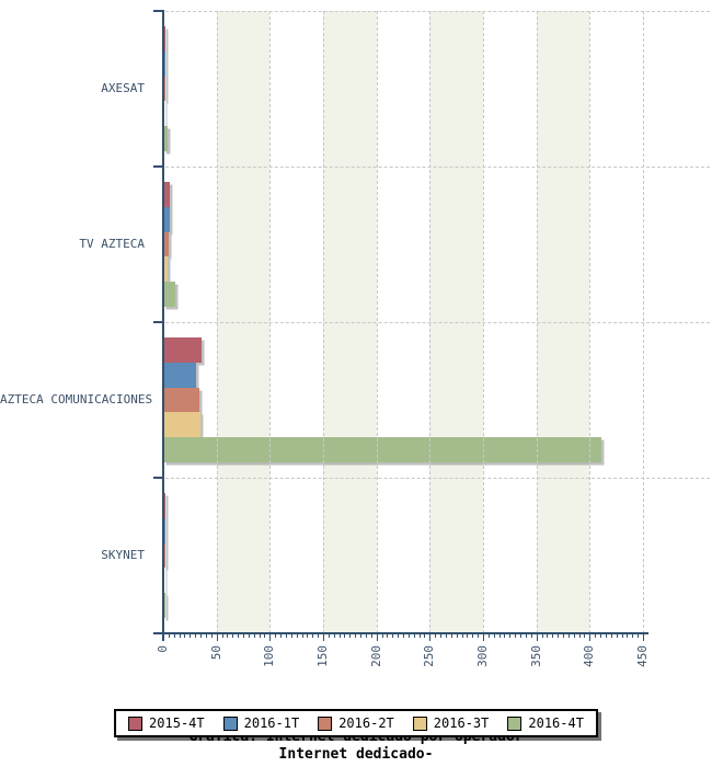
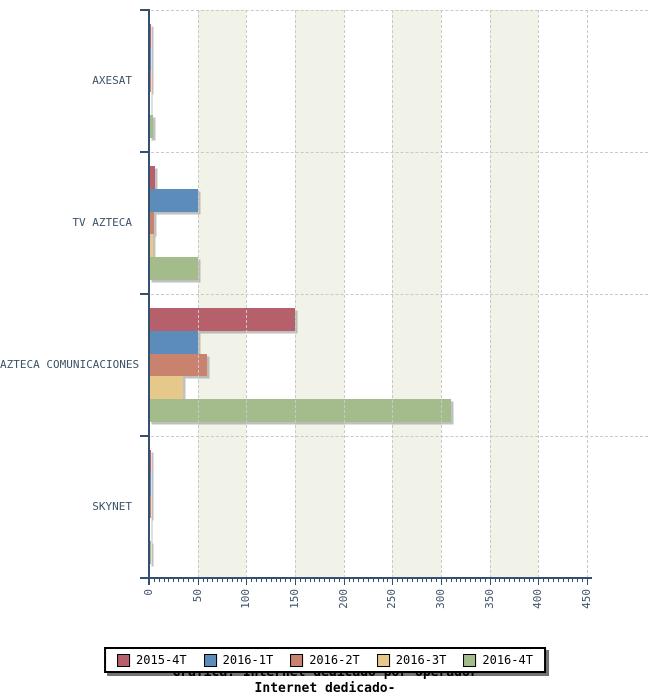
2016-1T/TV AZTECA: 10 -> 50
2016-4T/TV AZTECA: 10 -> 50
2015-4T/AZTECA COMUNICACIONES: 40 -> 150
2016-1T/AZTECA COMUNICACIONES: 30 -> 50
2016-2T/AZTECA COMUNICACIONES: 30 -> 60
2016-4T/AZTECA COMUNICACIONES: 410 -> 310
